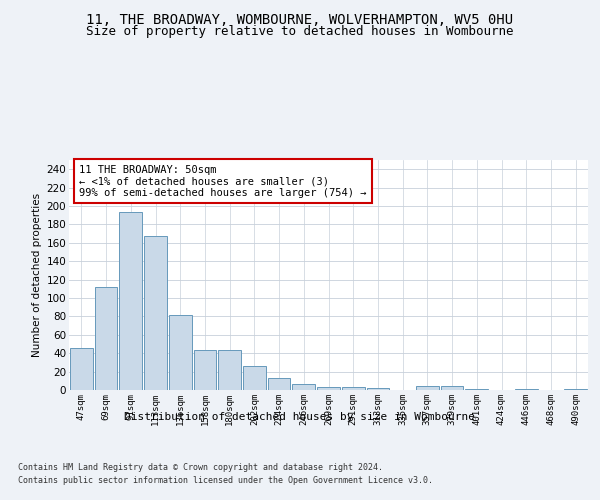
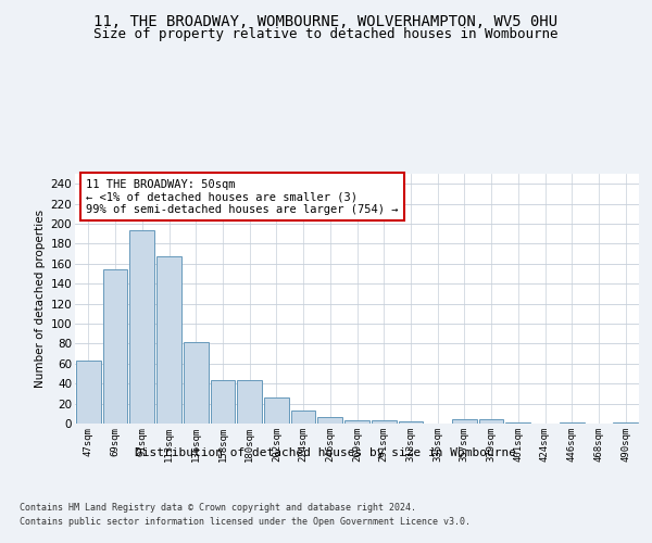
47sqm: 46 -> 63
69sqm: 112 -> 154
